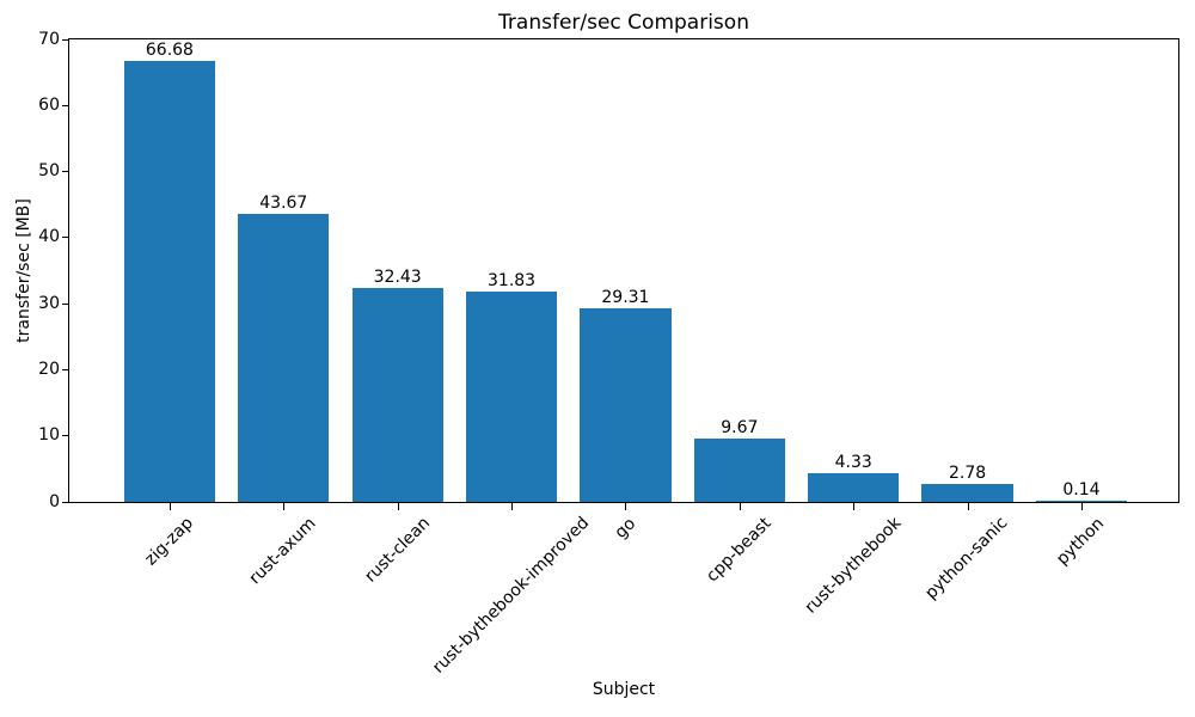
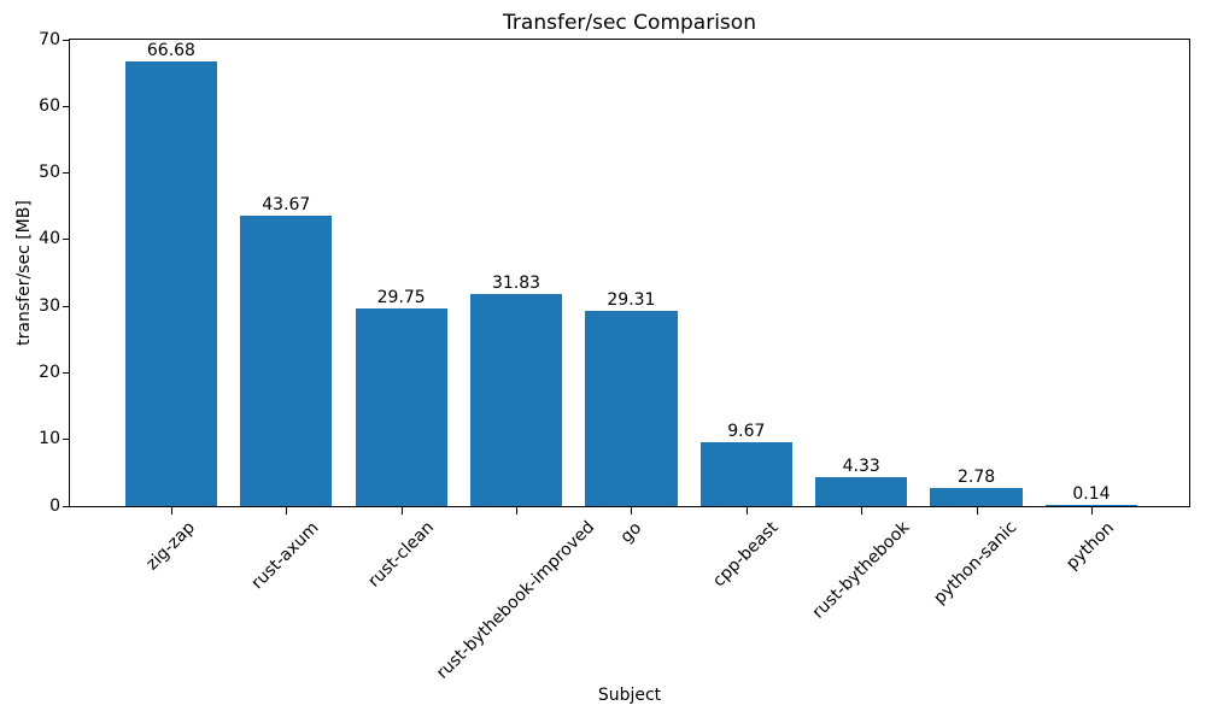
rust-clean: 32.43 -> 29.75
